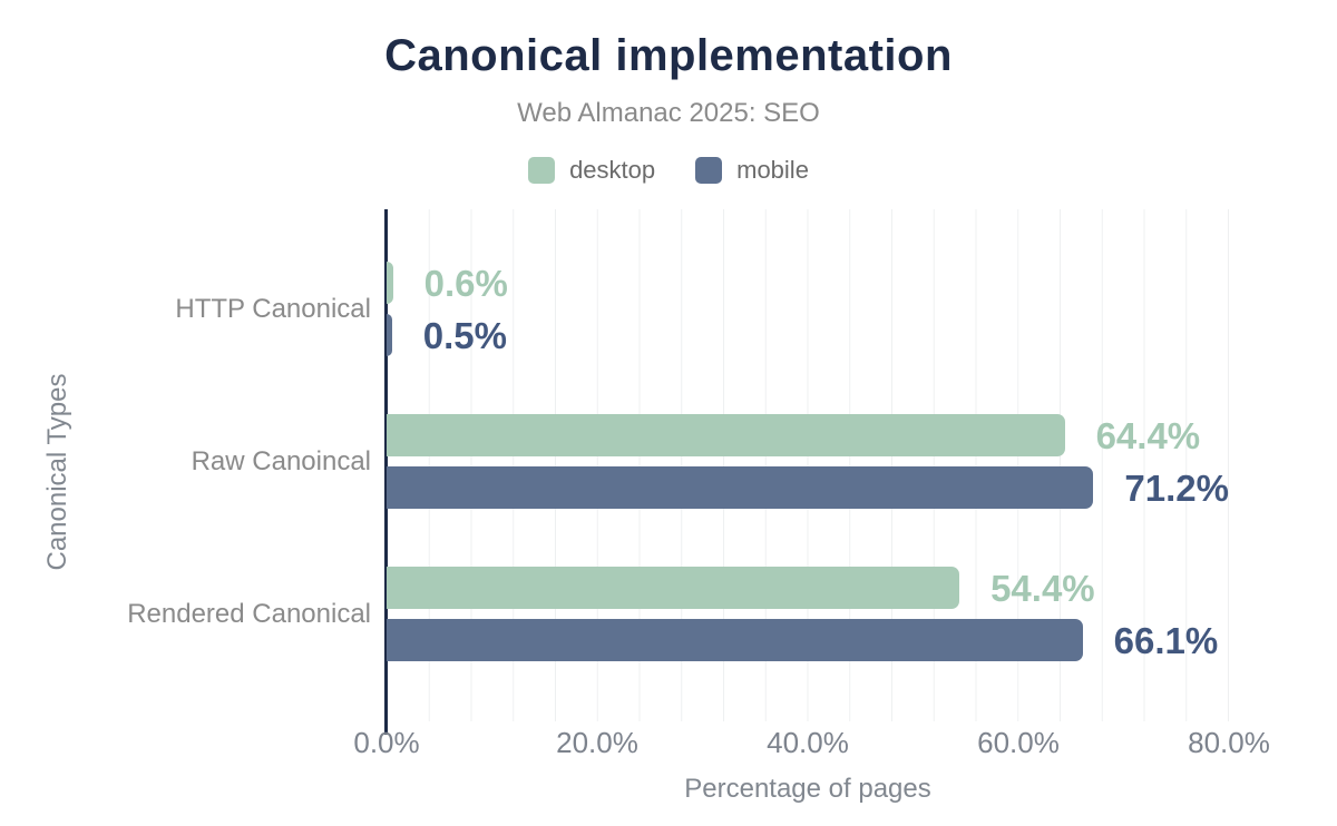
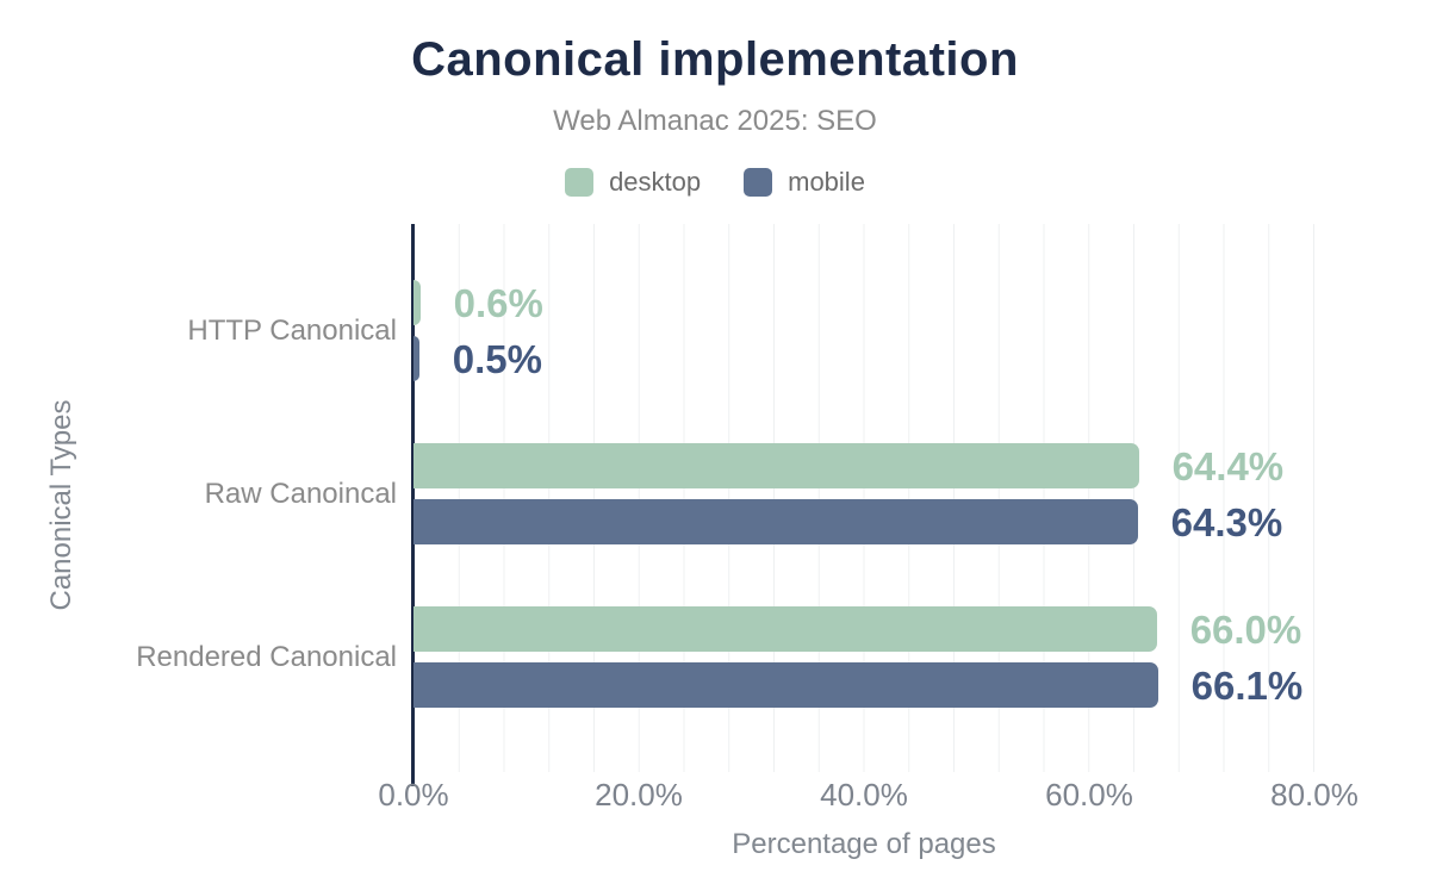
mobile/Raw Canoincal: 71.2% -> 64.3%
desktop/Rendered Canonical: 54.4% -> 66.0%
